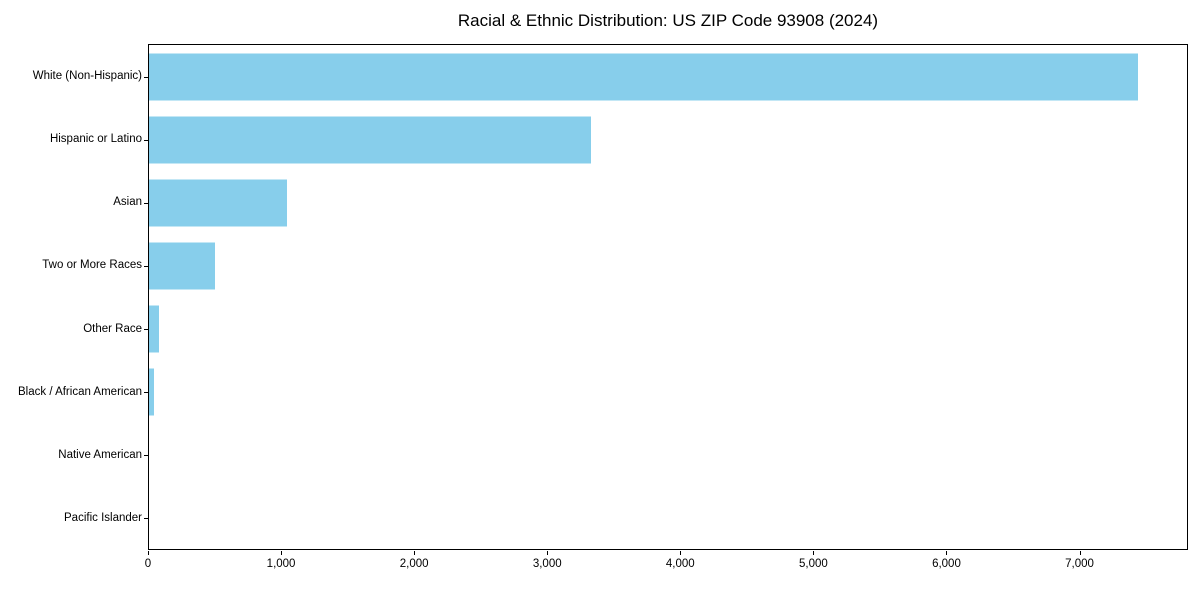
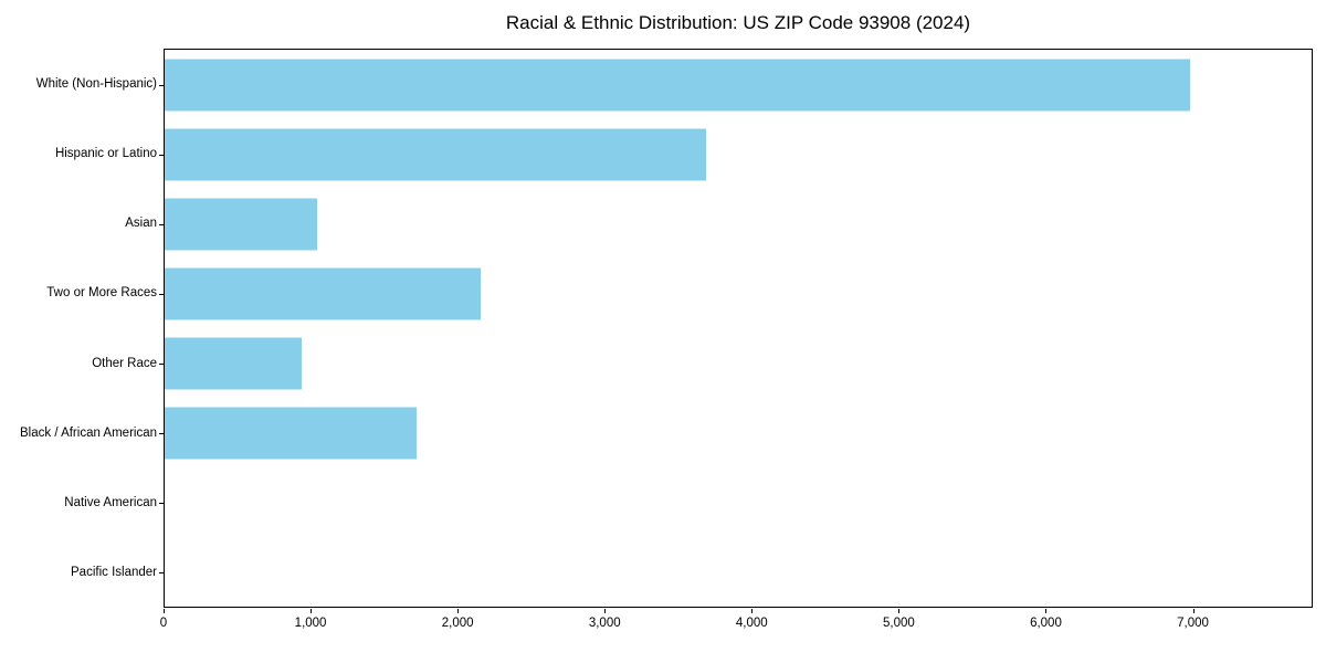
White (Non-Hispanic): 7440 -> 6990
Hispanic or Latino: 3330 -> 3690
Two or More Races: 500 -> 2150
Other Race: 80 -> 930
Black / African American: 40 -> 1720
